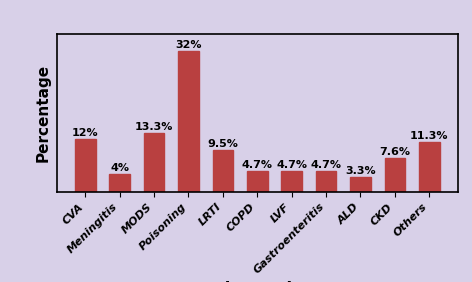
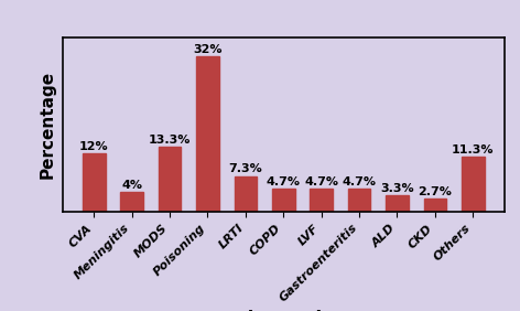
LRTI: 9.5% -> 7.3%
CKD: 7.6% -> 2.7%
